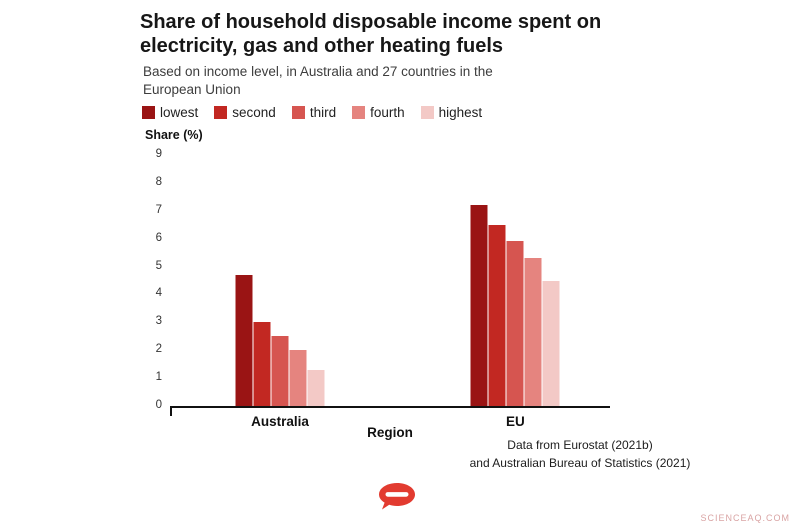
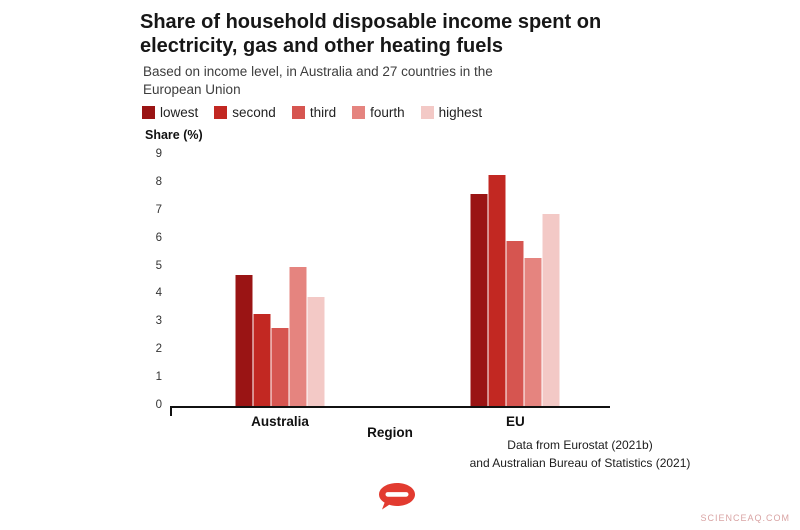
second/Australia: 3.0 -> 3.3
third/Australia: 2.5 -> 2.8
fourth/Australia: 2.0 -> 5.0
highest/Australia: 1.3 -> 3.9
lowest/EU: 7.2 -> 7.6
second/EU: 6.5 -> 8.3
highest/EU: 4.5 -> 6.9
